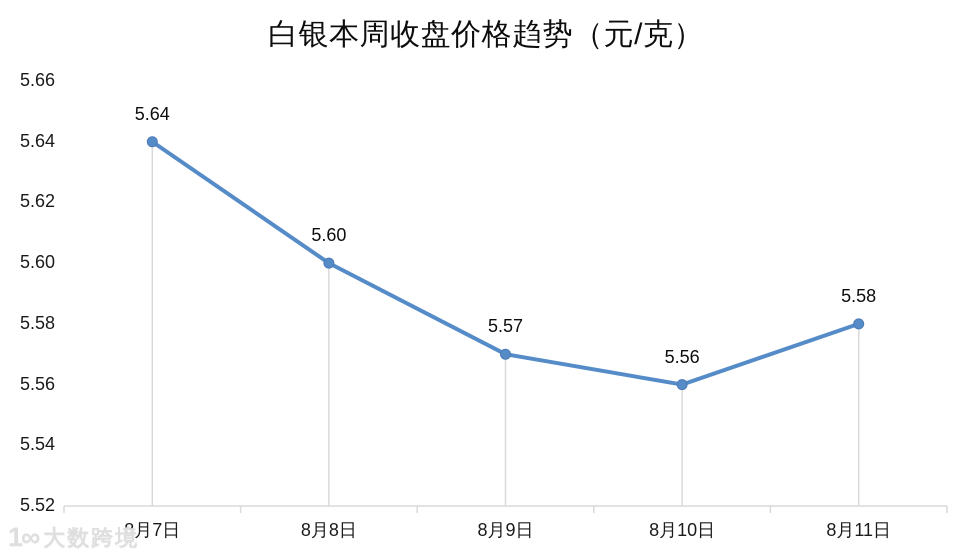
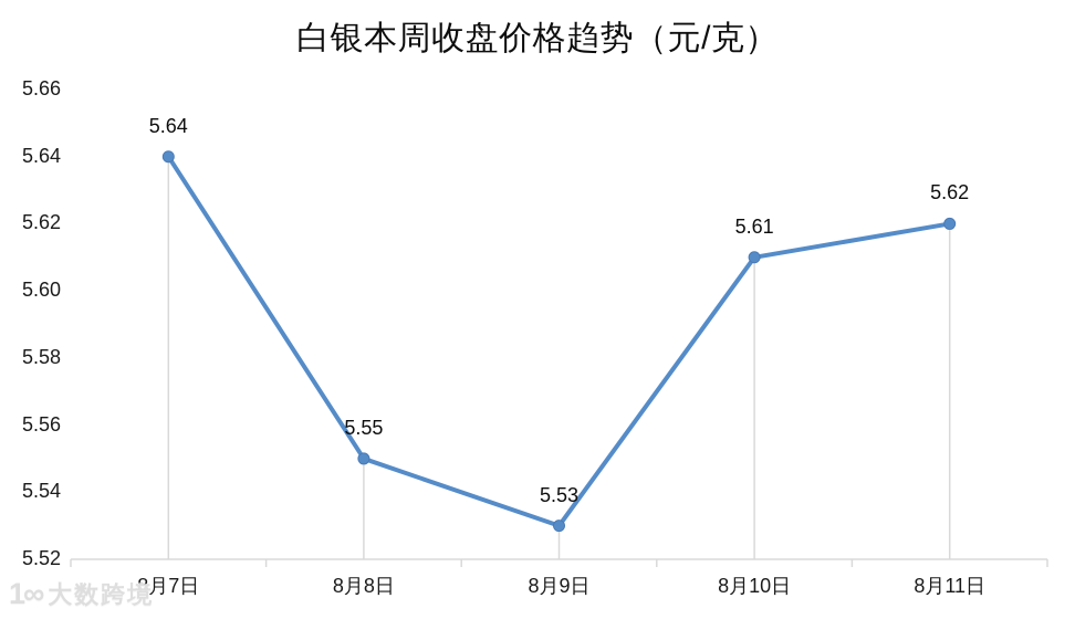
8月8日: 5.60 -> 5.55
8月9日: 5.57 -> 5.53
8月10日: 5.56 -> 5.61
8月11日: 5.58 -> 5.62
